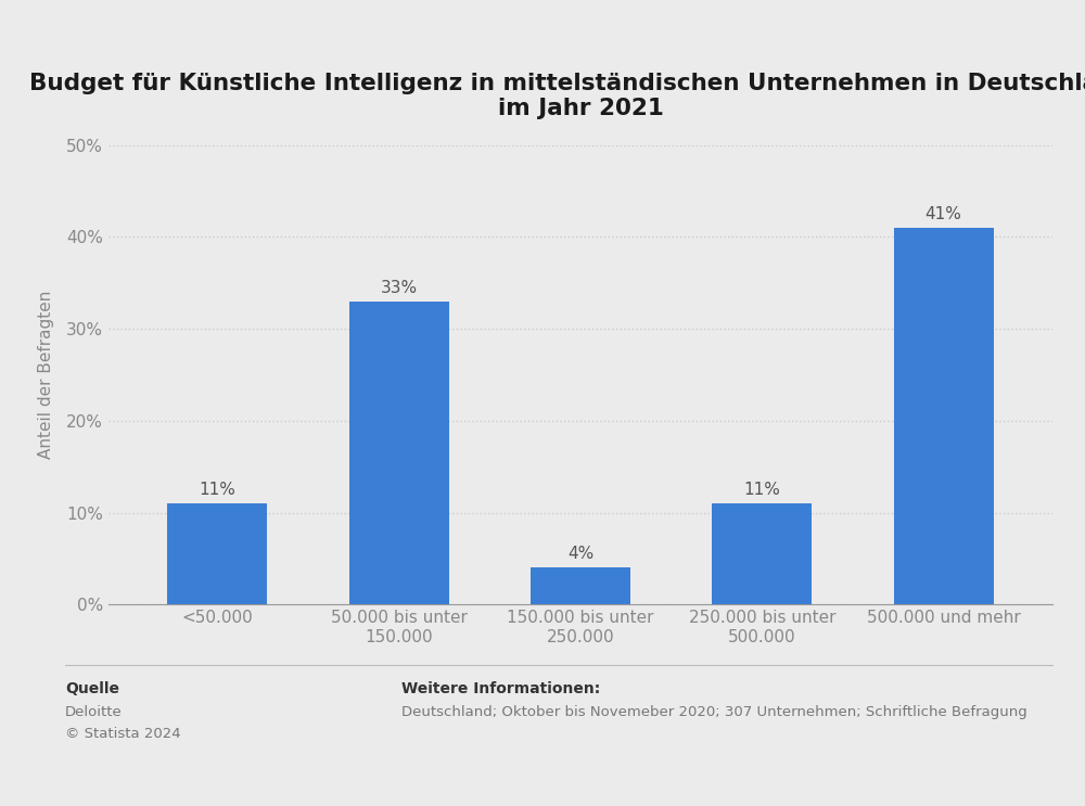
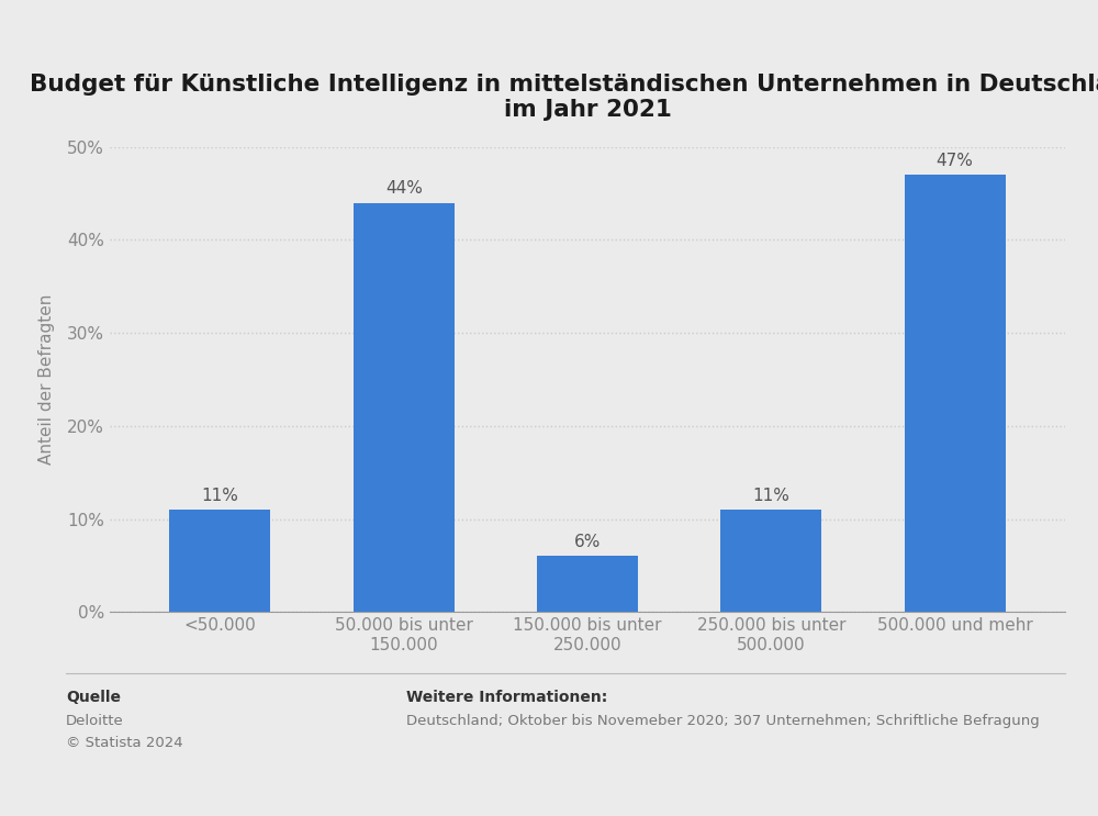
50.000 bis unter 150.000: 33% -> 44%
150.000 bis unter 250.000: 4% -> 6%
500.000 und mehr: 41% -> 47%
